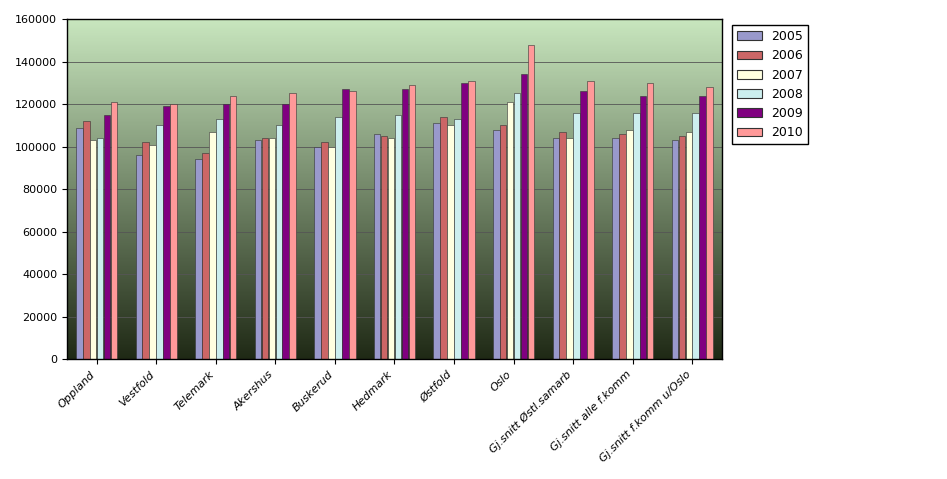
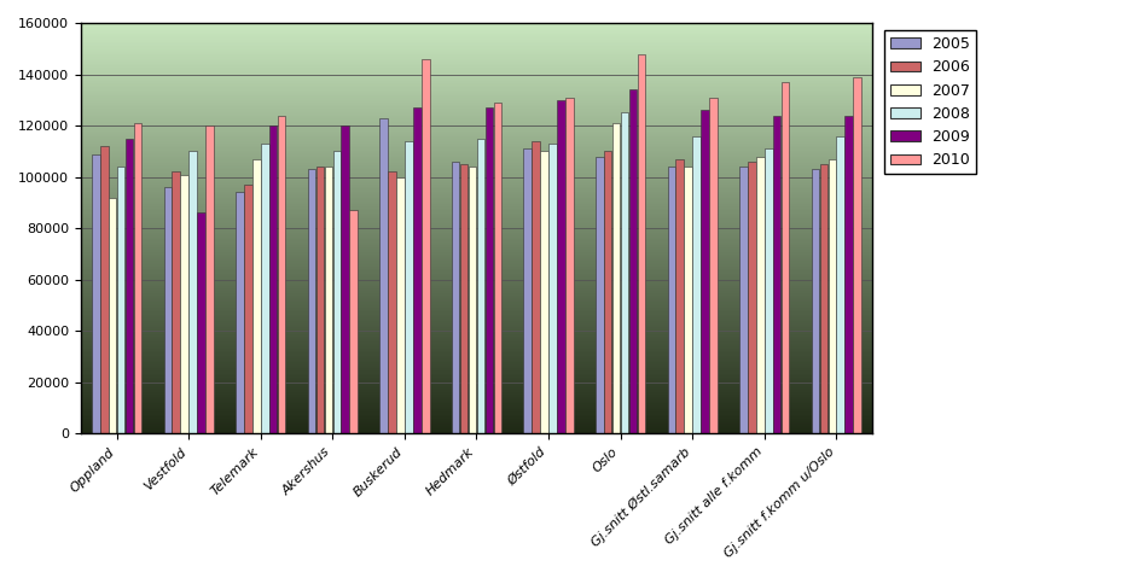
2007/Oppland: 103000 -> 92000
2009/Vestfold: 119000 -> 86000
2010/Akershus: 125000 -> 87000
2005/Buskerud: 100000 -> 123000
2010/Buskerud: 126000 -> 146000
2008/Gj.snitt alle f.komm: 116000 -> 111000
2010/Gj.snitt alle f.komm: 130000 -> 137000
2010/Gj.snitt f.komm u/Oslo: 128000 -> 139000
